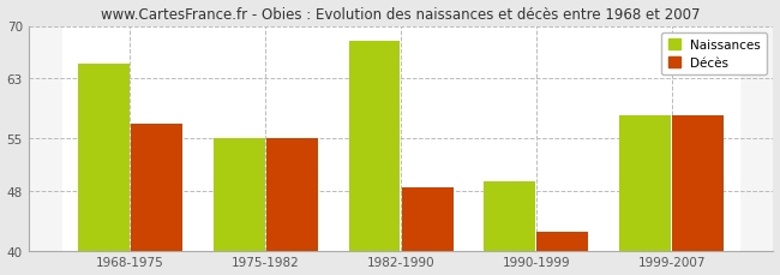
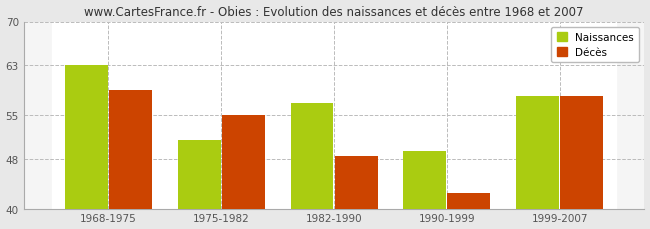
Naissances/1968-1975: 65.0 -> 63.0
Décès/1968-1975: 57.0 -> 59.0
Naissances/1975-1982: 55.0 -> 51.0
Naissances/1982-1990: 68.0 -> 57.0
